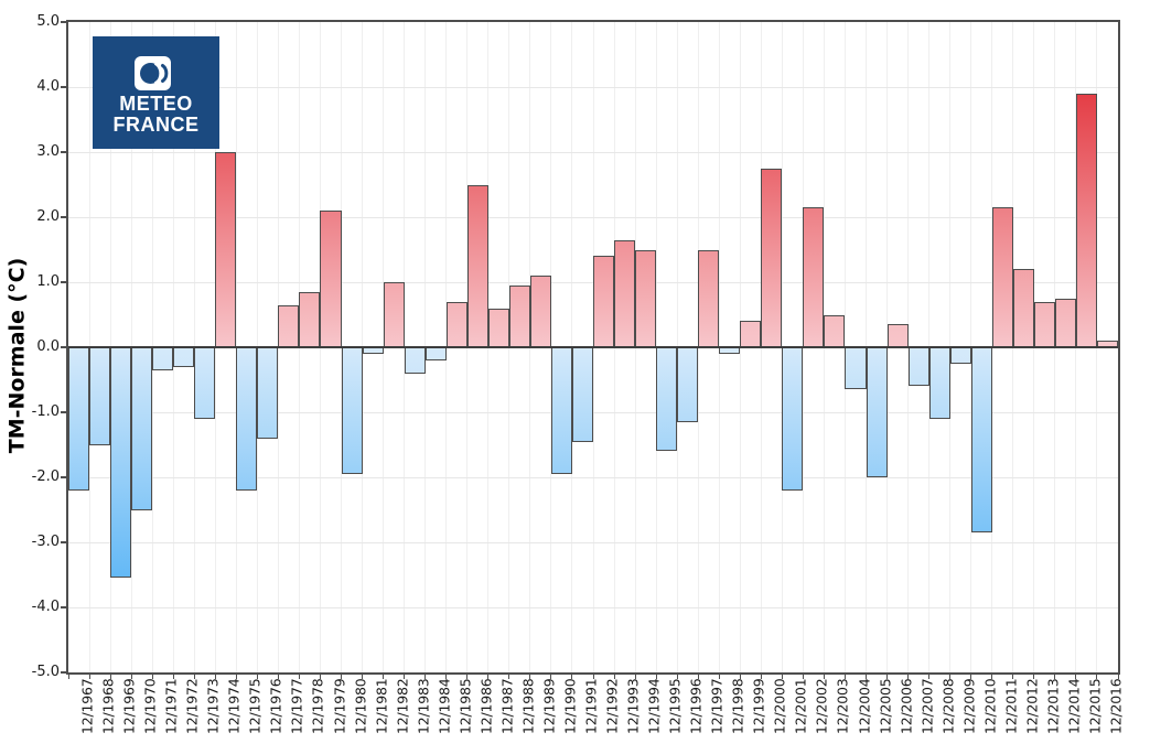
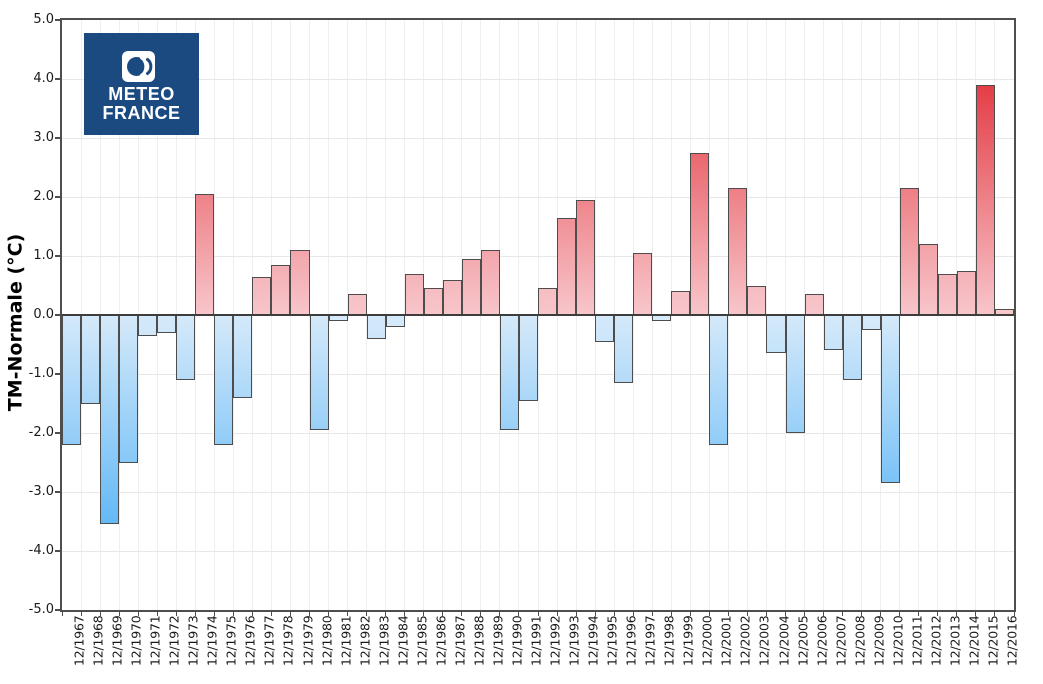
12/1974: 3.0 -> 2.0
12/1979: 2.1 -> 1.1
12/1982: 1.0 -> 0.3
12/1986: 2.5 -> 0.5
12/1992: 1.4 -> 0.5
12/1994: 1.5 -> 1.9
12/1995: -1.6 -> -0.5
12/1997: 1.5 -> 1.1
